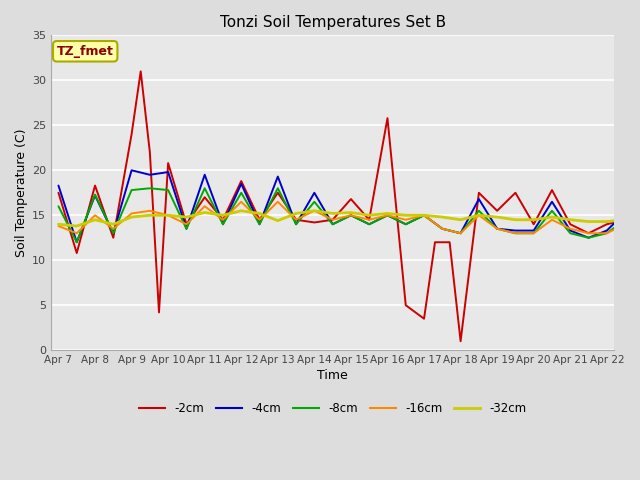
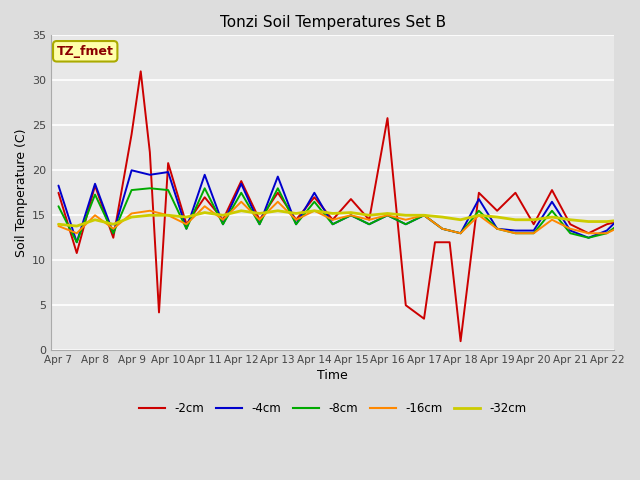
-4cm/Apr 8: 17.2 -> 18.5
-32cm/Apr 13: 14.4 -> 15.5
-2cm/Apr 14: 14.2 -> 17.0
